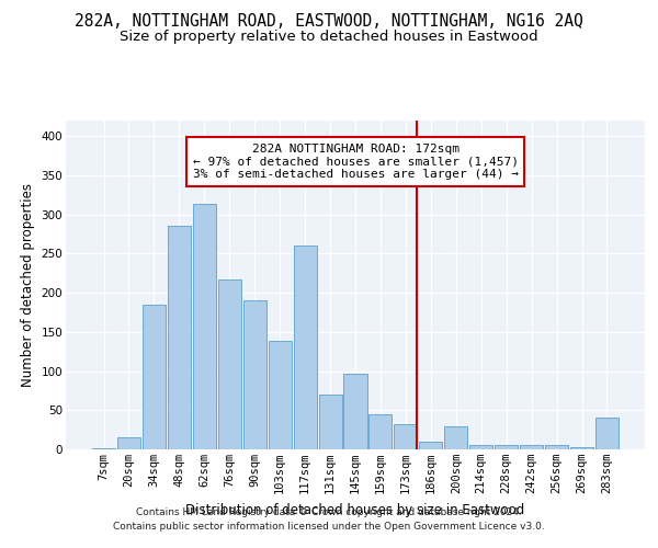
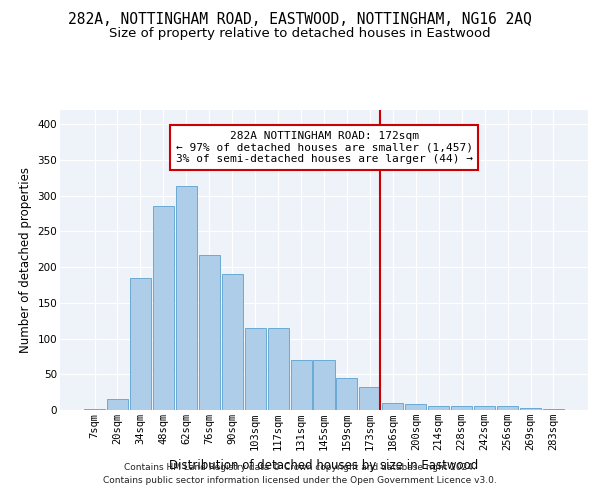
103sqm: 138 -> 115
117sqm: 260 -> 115
145sqm: 96 -> 70
200sqm: 30 -> 8
283sqm: 40 -> 2
